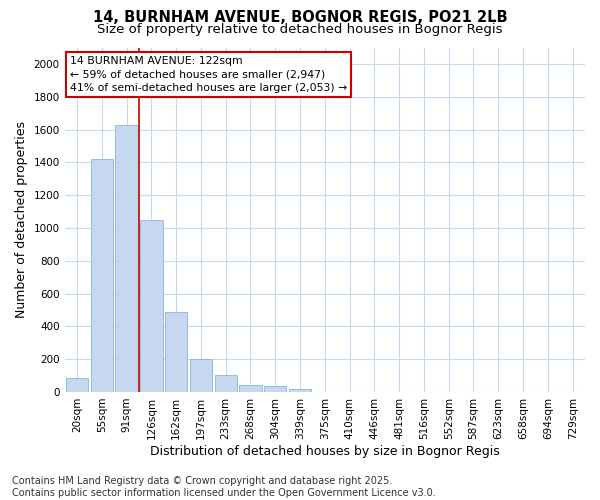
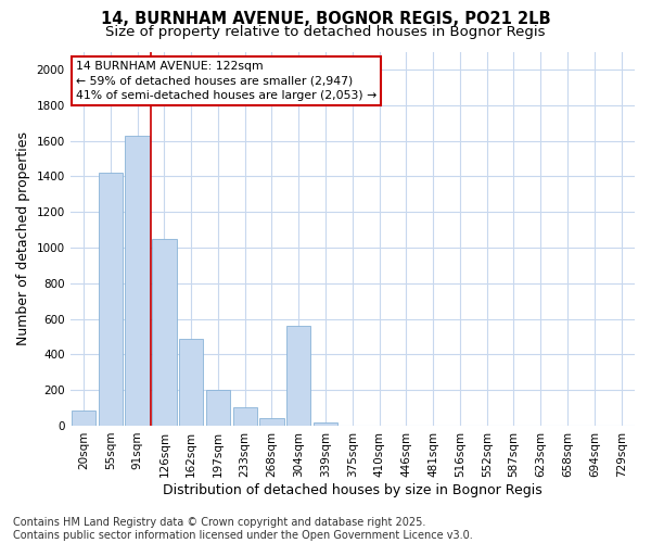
304sqm: 40 -> 560
